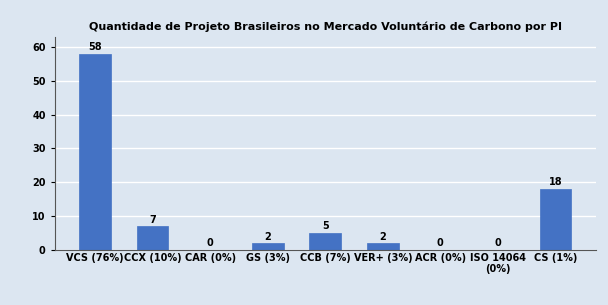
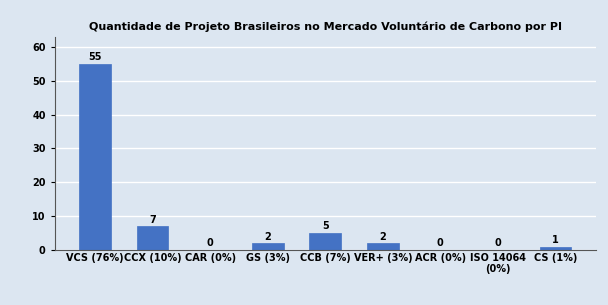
VCS (76%): 58 -> 55
CS (1%): 18 -> 1
